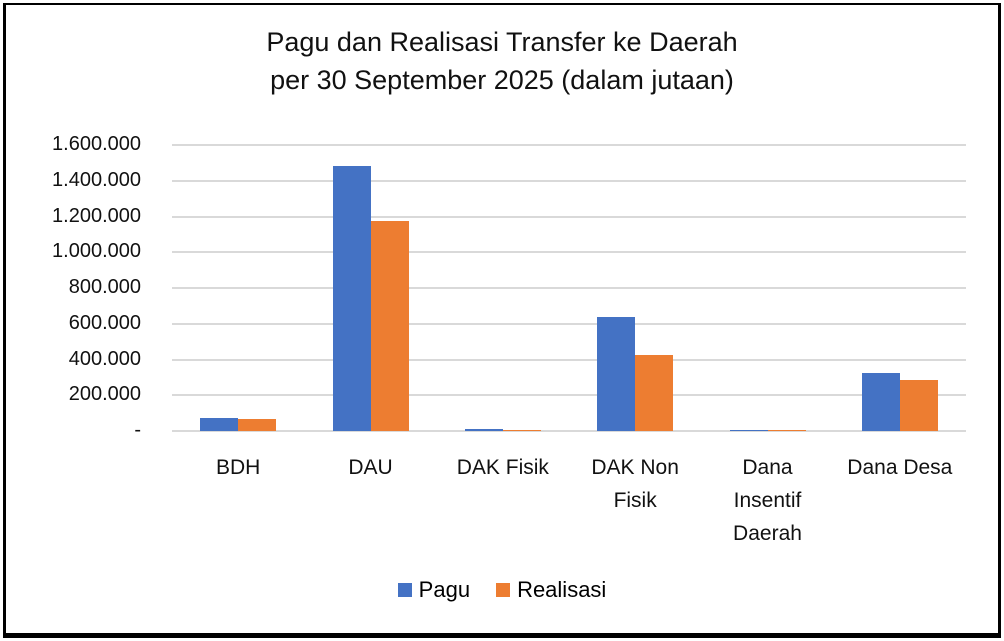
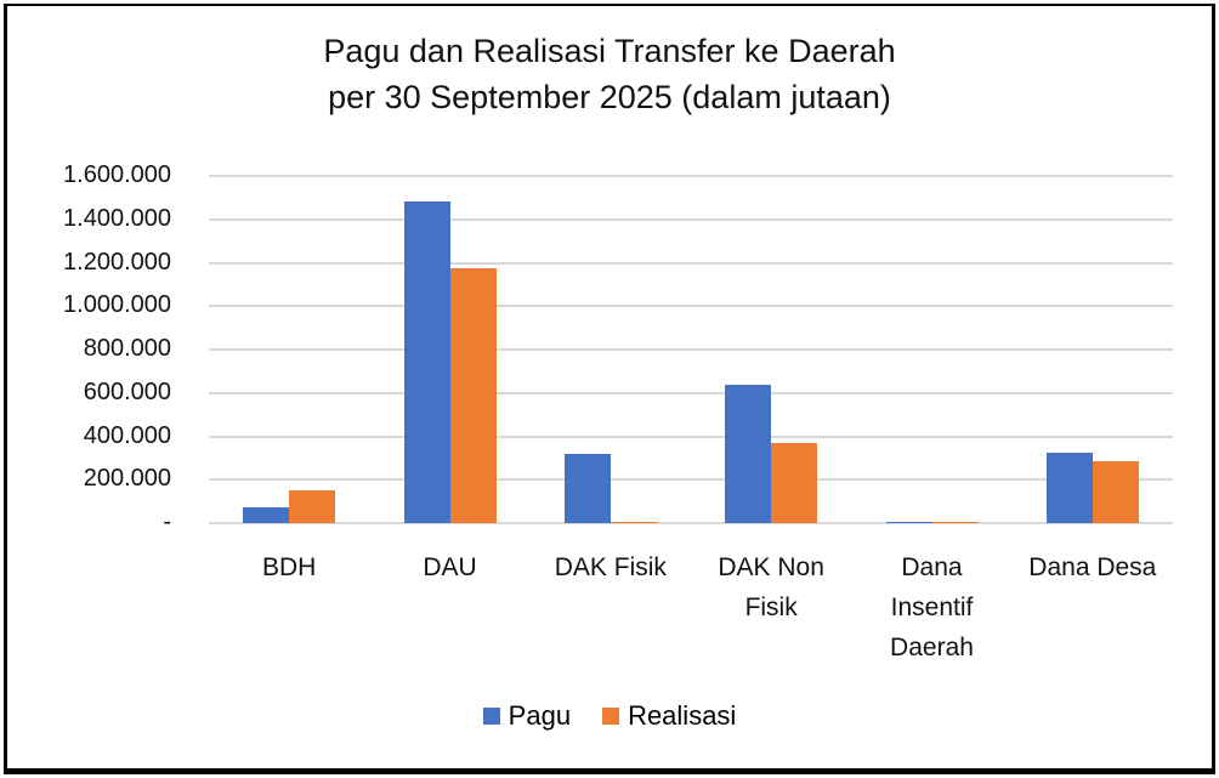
Realisasi/BDH: 70000 -> 150000
Pagu/DAK Fisik: 10000 -> 320000
Realisasi/DAK Non Fisik: 420000 -> 370000
